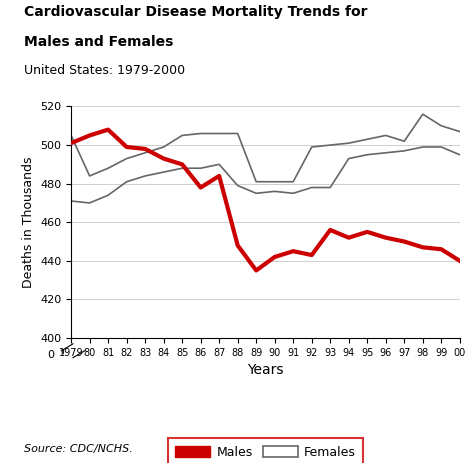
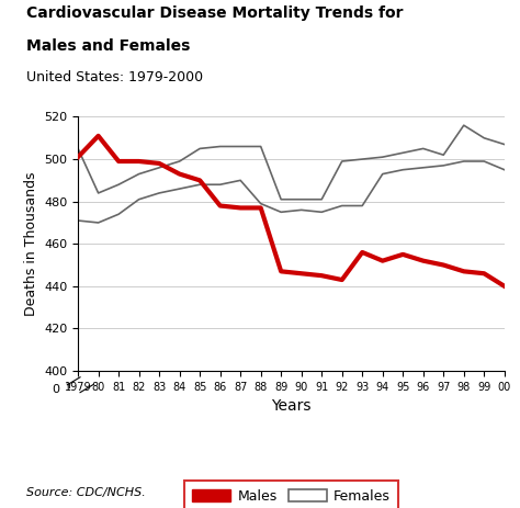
Males/80: 505 -> 511
Males/81: 508 -> 499
Males/87: 484 -> 477
Males/88: 448 -> 477
Males/89: 435 -> 447
Males/90: 442 -> 446
